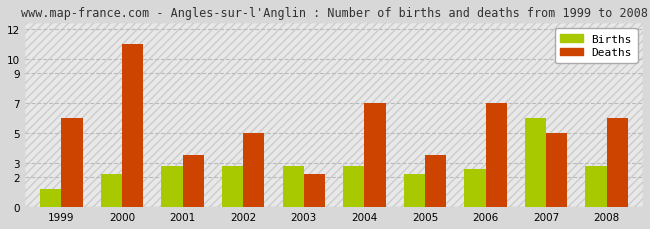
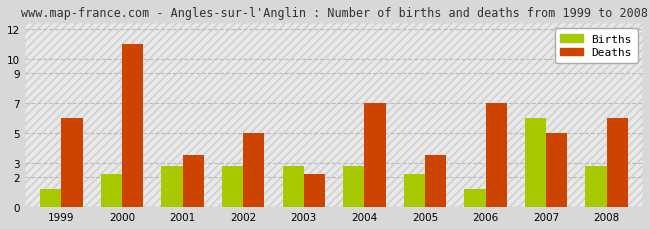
Births/2006: 2.6 -> 1.2
